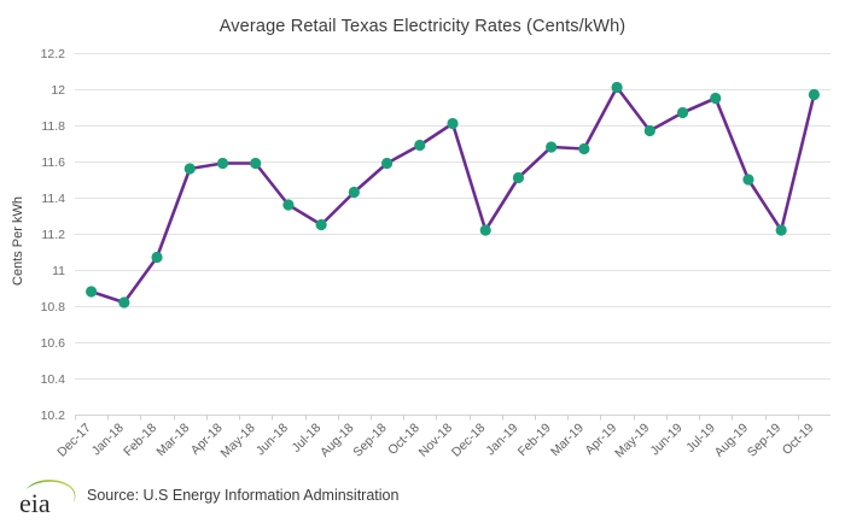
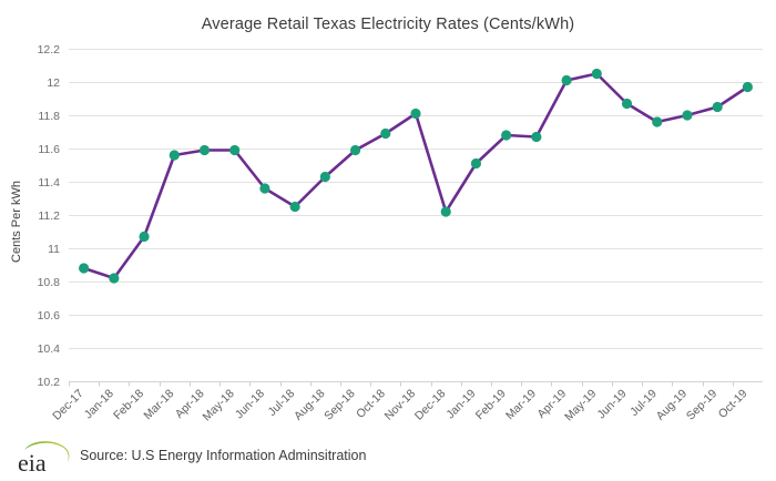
May-19: 11.77 -> 12.05
Jul-19: 11.95 -> 11.76
Aug-19: 11.50 -> 11.80
Sep-19: 11.22 -> 11.85
